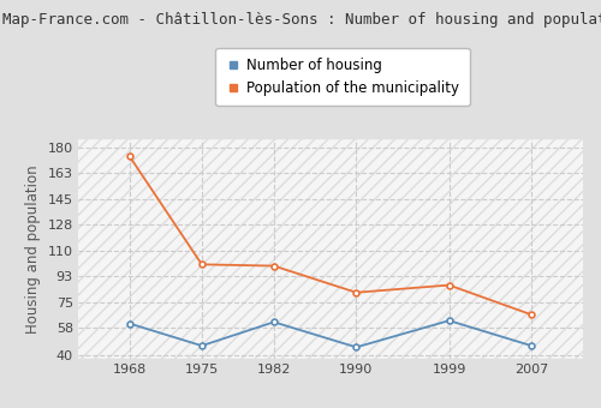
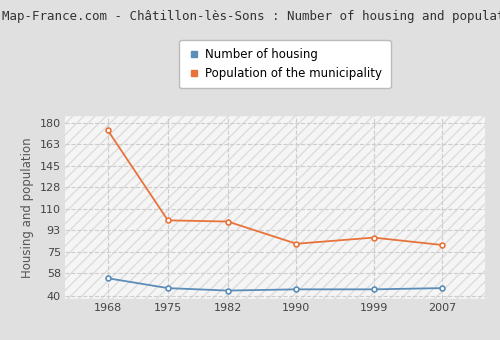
Number of housing/1968: 61 -> 54
Number of housing/1982: 62 -> 44
Number of housing/1999: 63 -> 45
Population of the municipality/2007: 67 -> 81
